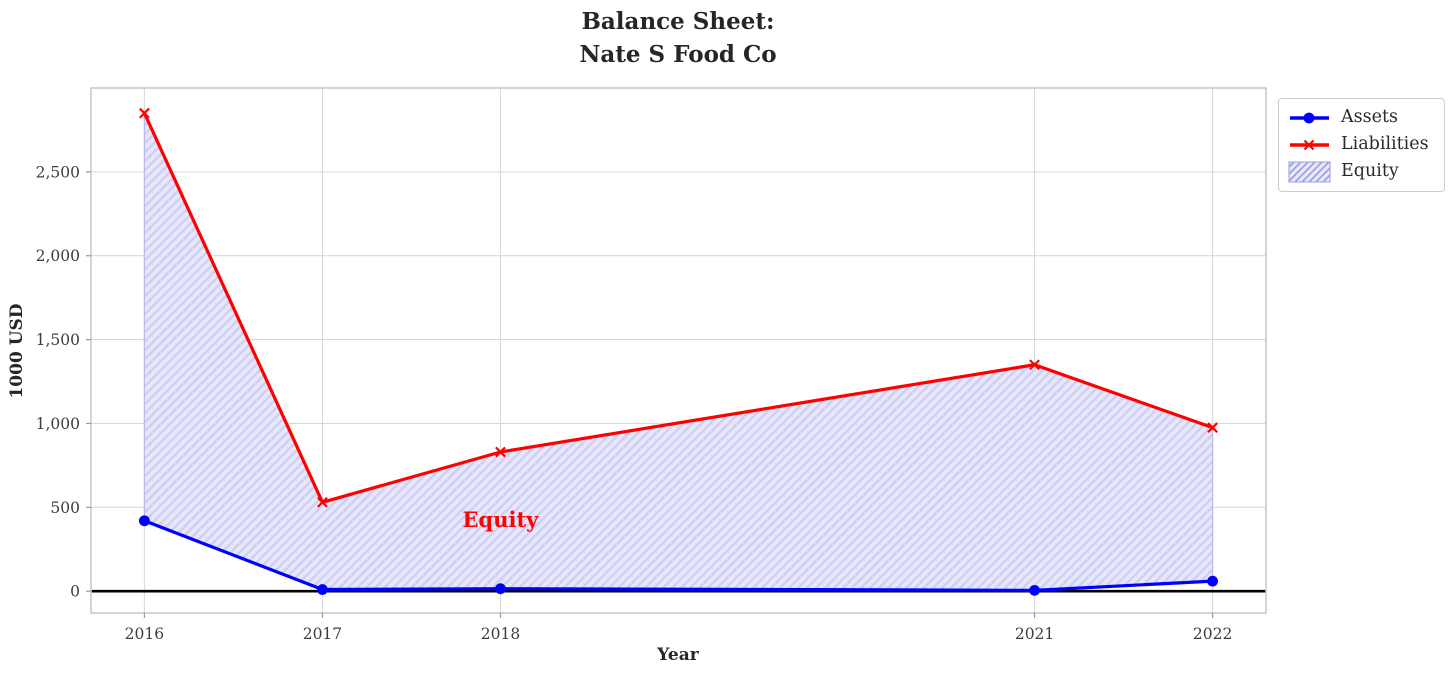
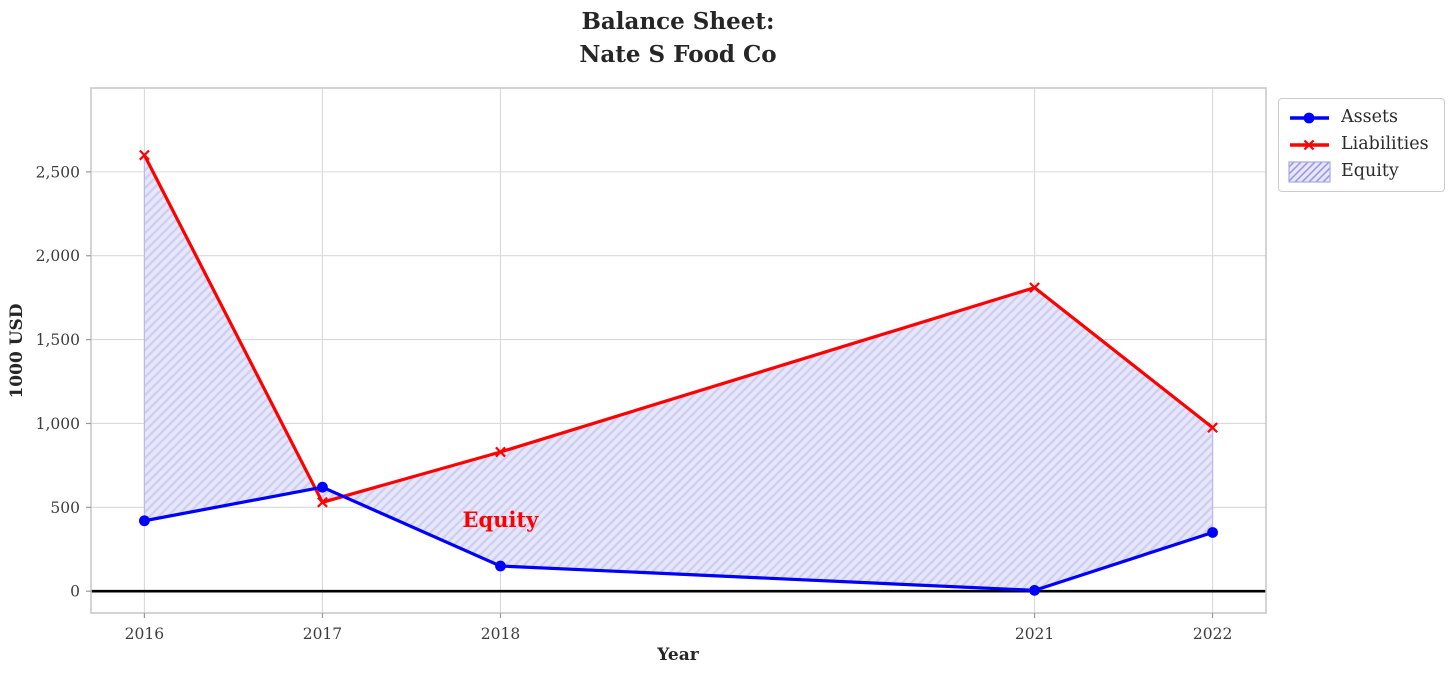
Liabilities/2016: 2850 -> 2600
Assets/2017: 10 -> 620
Assets/2018: 20 -> 150
Liabilities/2021: 1350 -> 1810
Assets/2022: 60 -> 350
